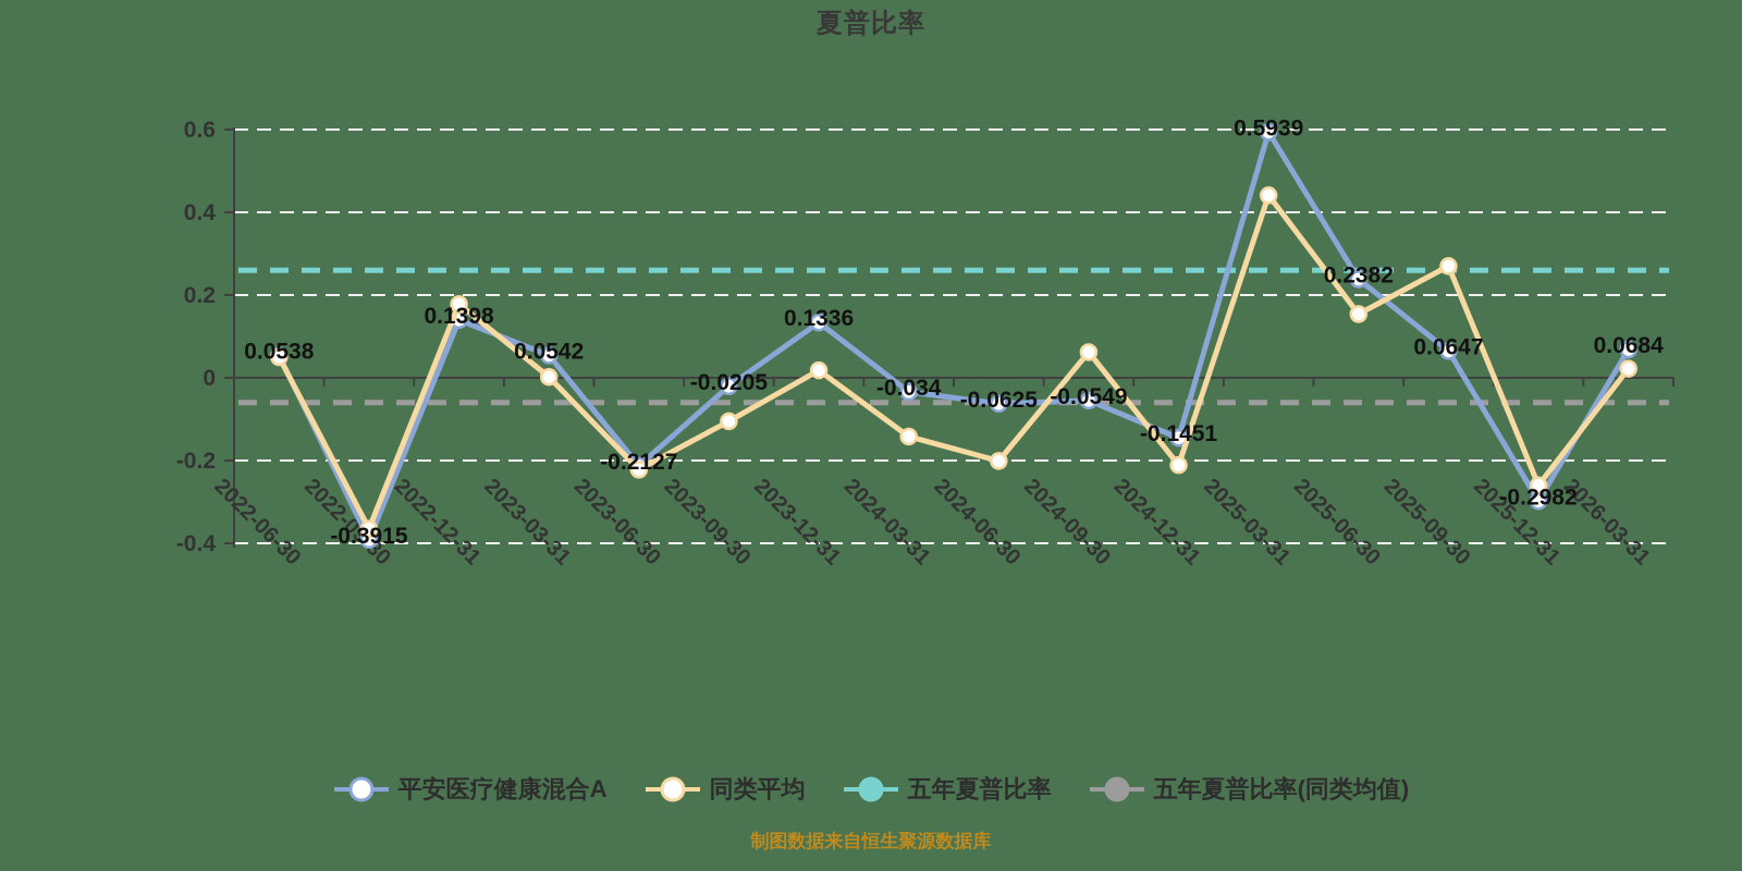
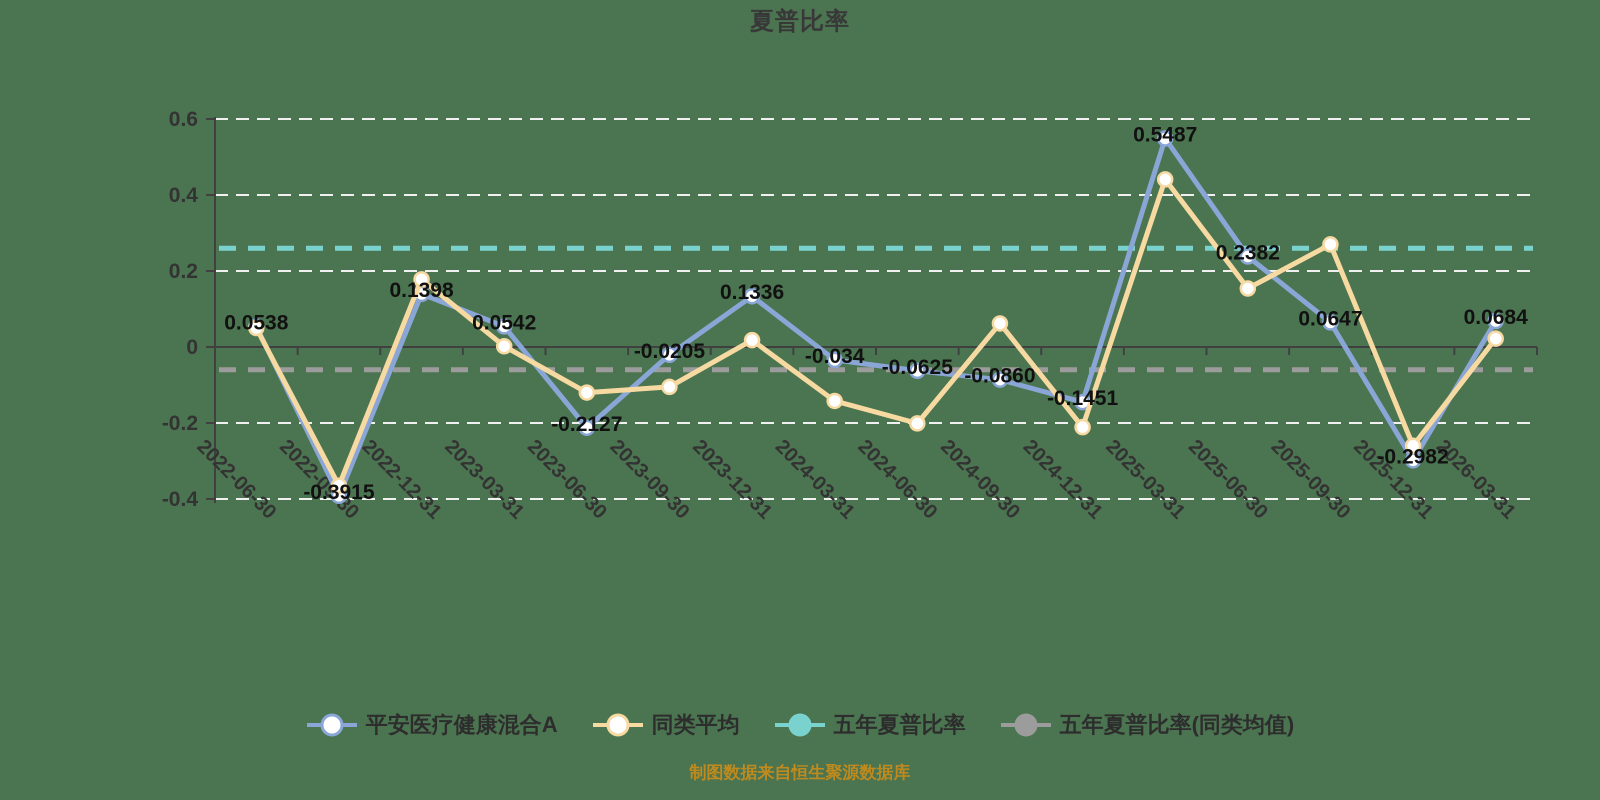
同类平均/2023-06-30: -0.22 -> -0.12
平安医疗健康混合A/2024-09-30: -0.0549 -> -0.0860
平安医疗健康混合A/2025-03-31: 0.5939 -> 0.5487
